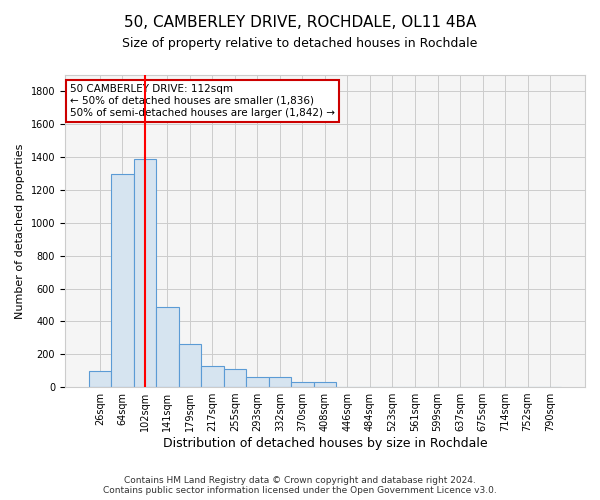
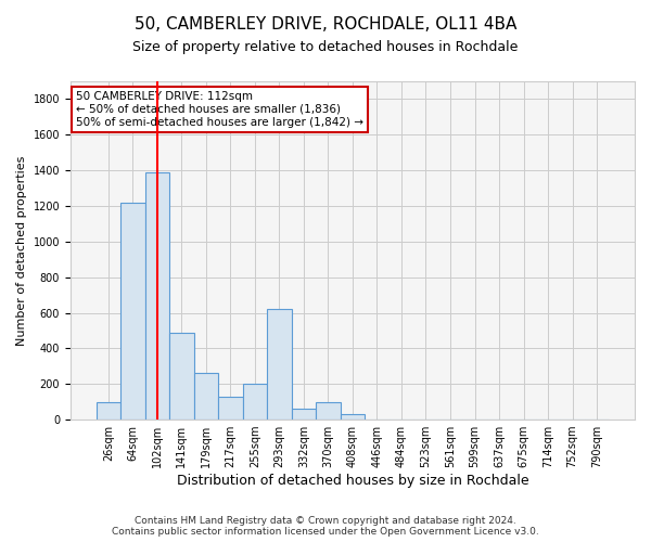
64sqm: 1300 -> 1220
255sqm: 110 -> 200
293sqm: 60 -> 620
370sqm: 30 -> 100
